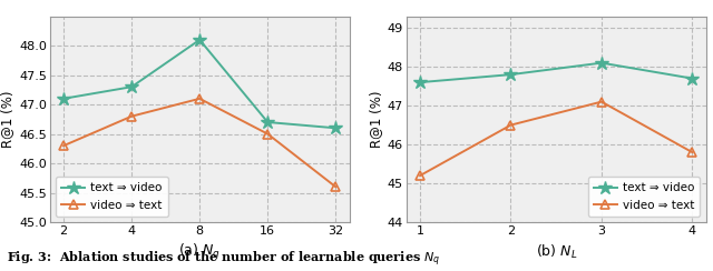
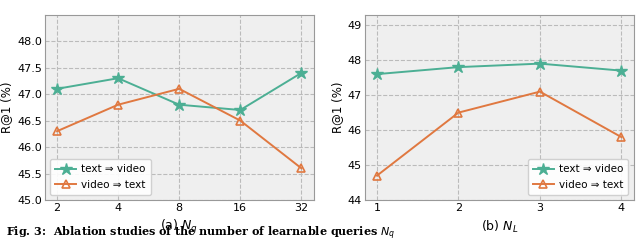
text ⇒ video/8: 48.1 -> 46.8
text ⇒ video/32: 46.6 -> 47.4
video ⇒ text/1: 45.2 -> 44.7
text ⇒ video/3: 48.1 -> 47.9
